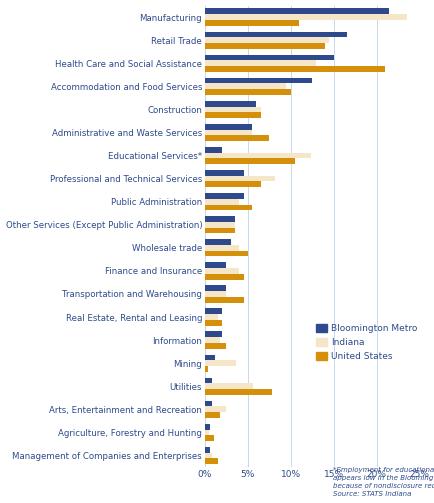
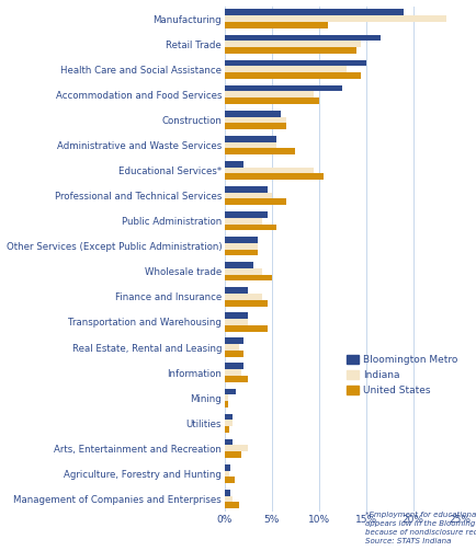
Bloomington Metro/Manufacturing: 21.4% -> 19.0%
United States/Health Care and Social Assistance: 21.0% -> 14.5%
Indiana/Educational Services*: 12.4% -> 9.5%
Indiana/Professional and Technical Services: 8.2% -> 5.0%
Indiana/Mining: 3.6% -> 0.4%
Indiana/Utilities: 5.6% -> 0.8%
United States/Utilities: 7.8% -> 0.5%
